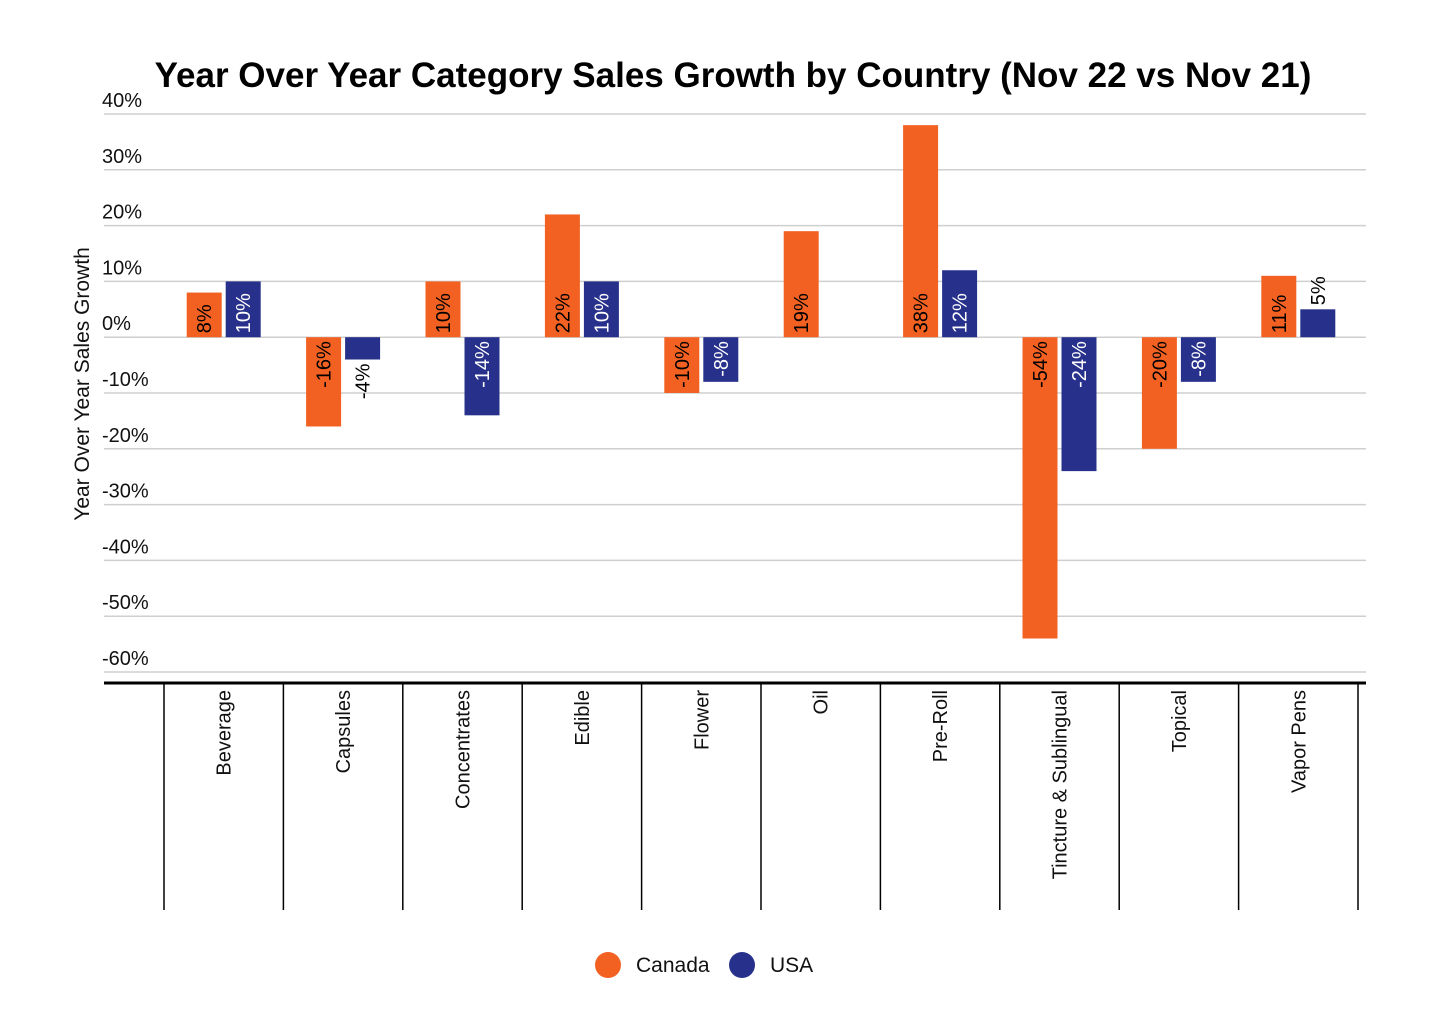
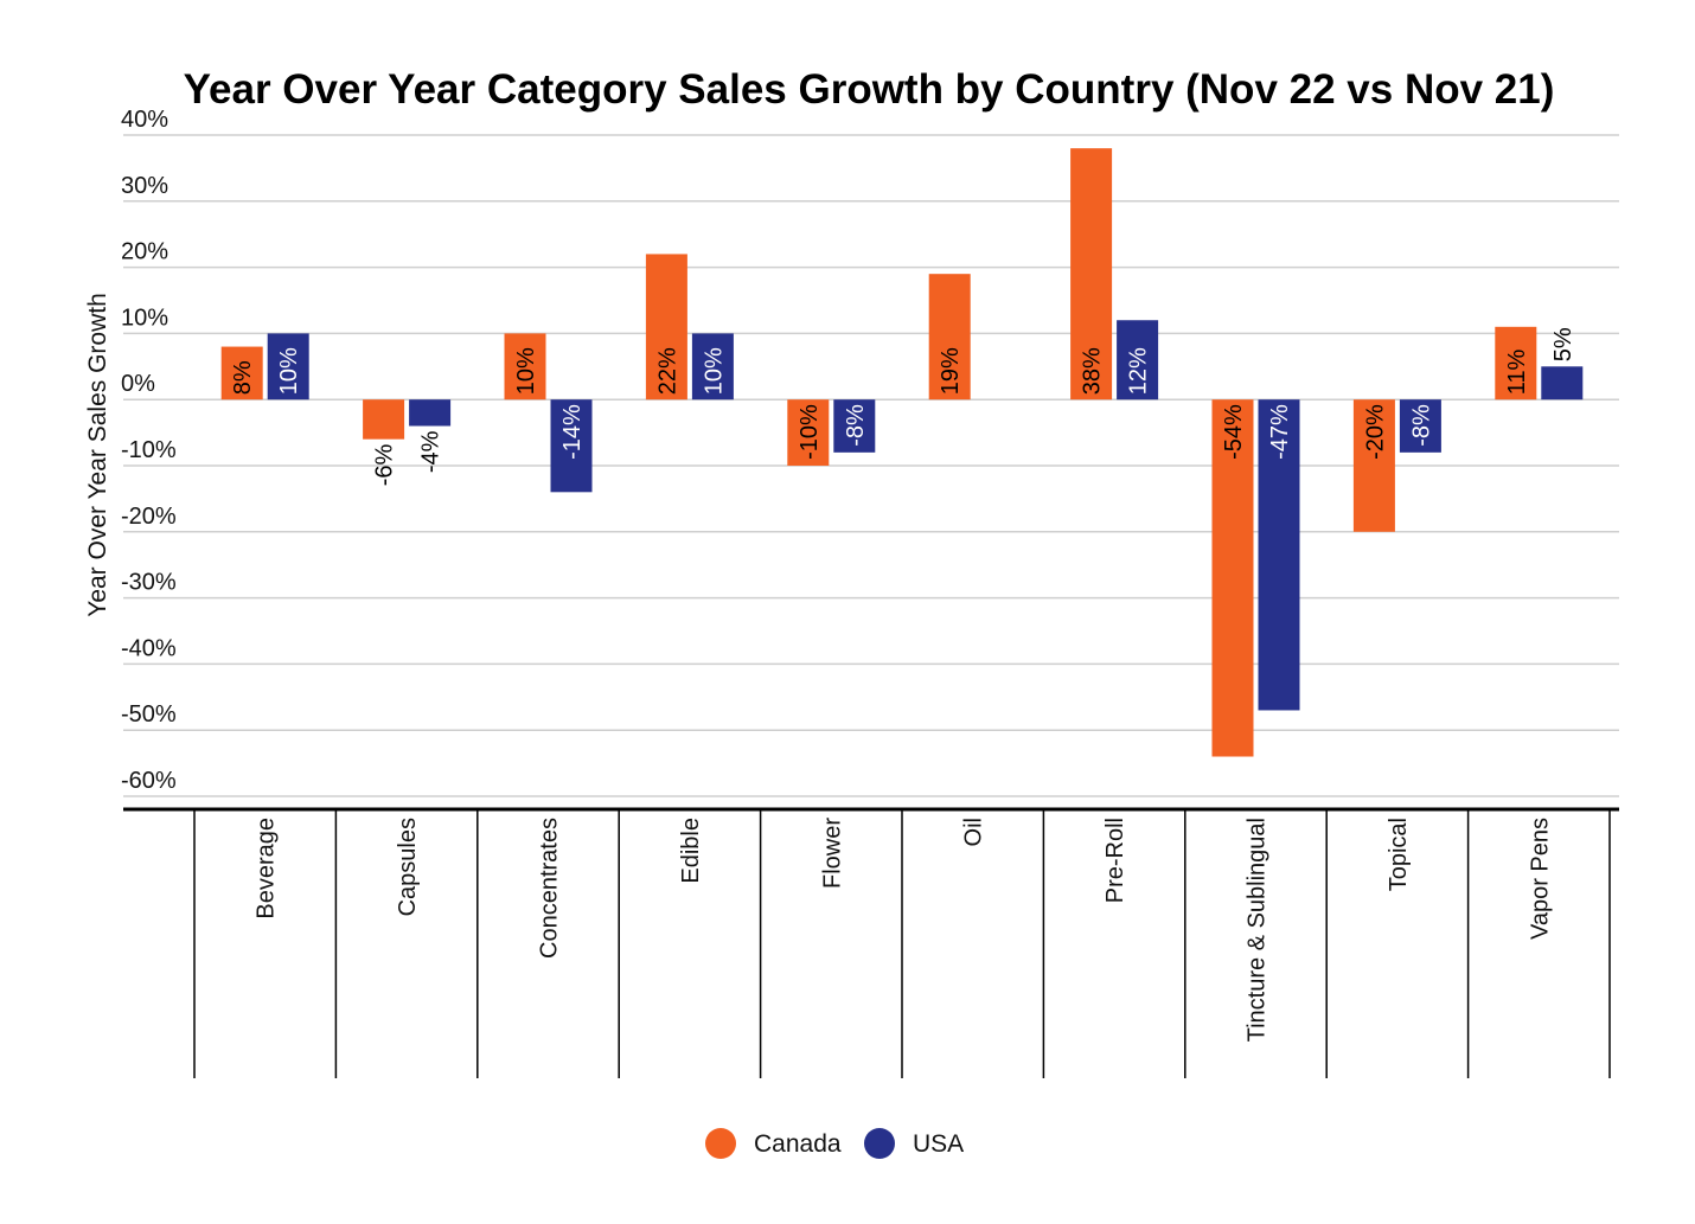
Canada/Capsules: -16% -> -6%
USA/Tincture & Sublingual: -24% -> -47%
